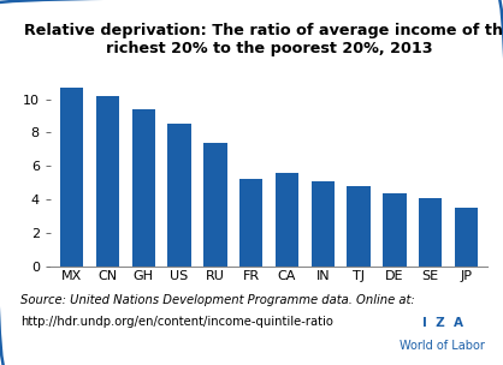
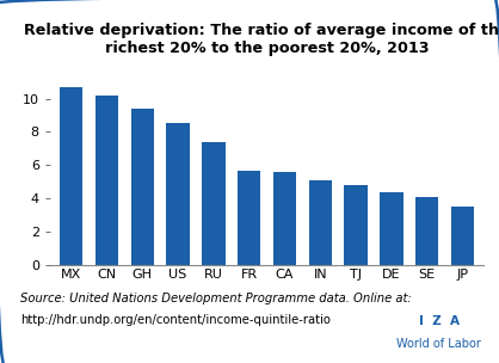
FR: 5.2 -> 5.7
